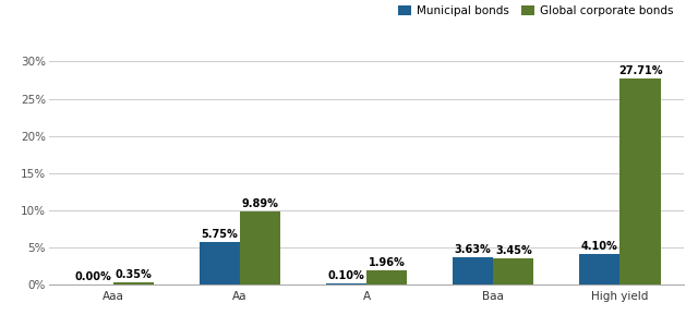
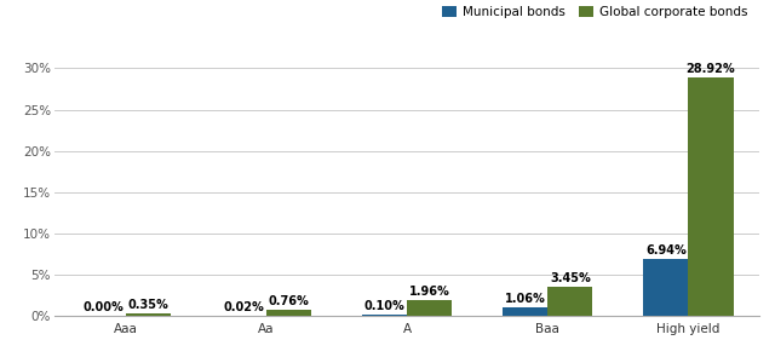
Municipal bonds/Aa: 5.75% -> 0.02%
Global corporate bonds/Aa: 9.89% -> 0.76%
Municipal bonds/Baa: 3.63% -> 1.06%
Municipal bonds/High yield: 4.10% -> 6.94%
Global corporate bonds/High yield: 27.71% -> 28.92%
